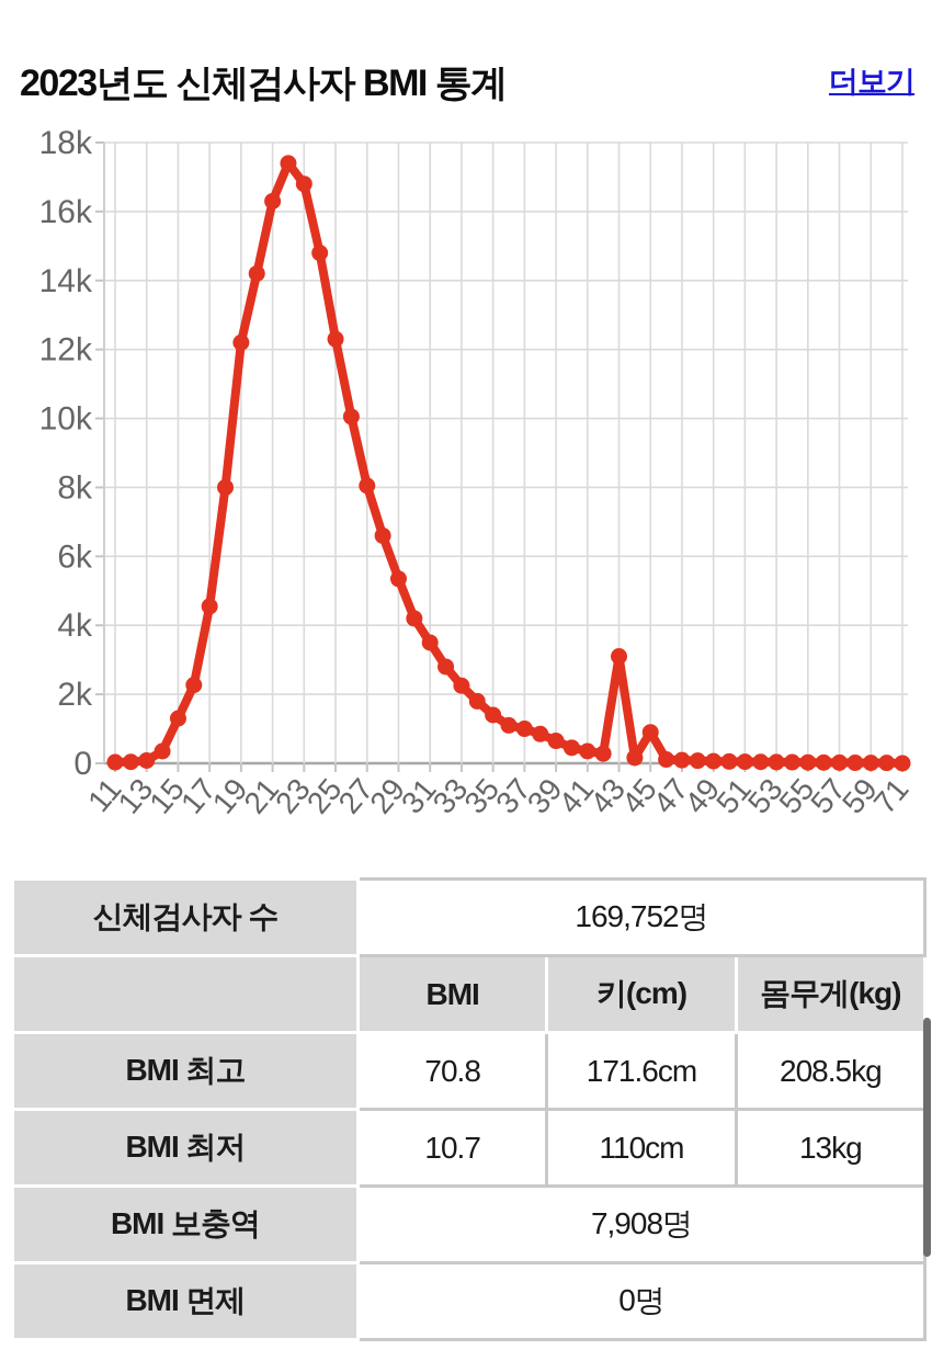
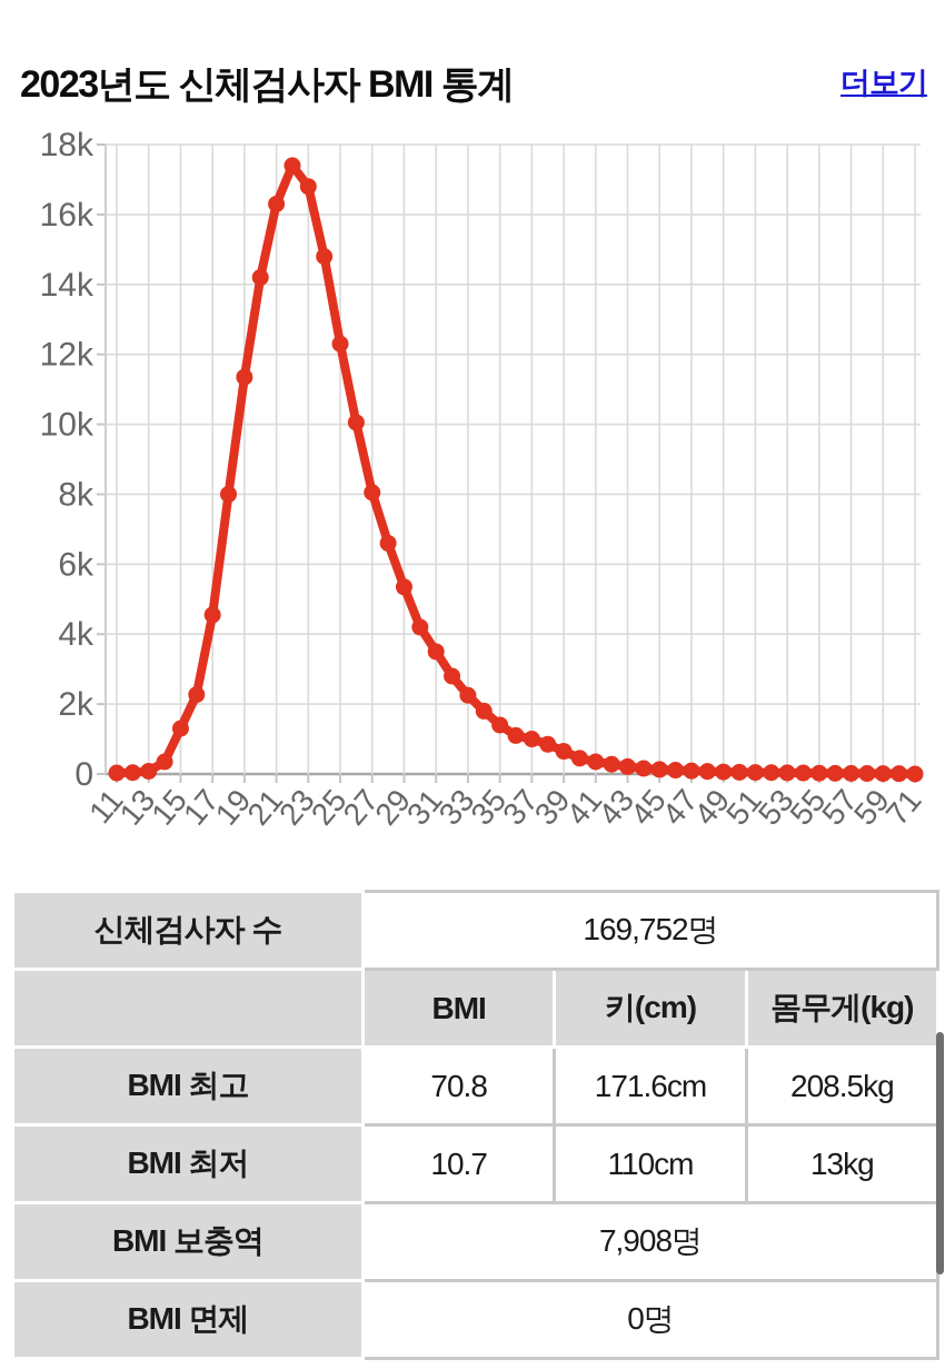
19: 12.2k -> 11.4k
43: 3.1k -> 0.2k
45: 0.9k -> 0.1k
